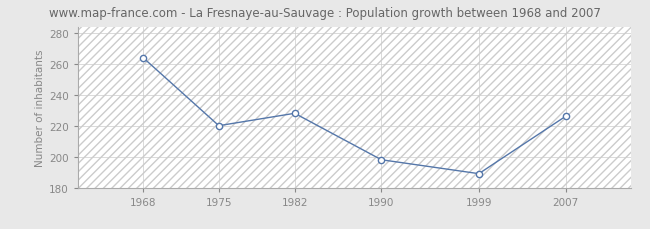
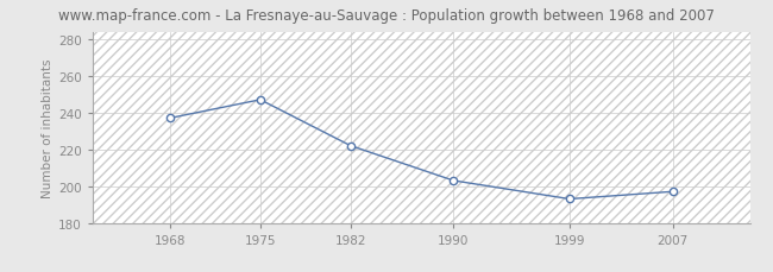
1968: 264 -> 237
1975: 220 -> 247
1982: 228 -> 222
1990: 198 -> 203
1999: 189 -> 193
2007: 226 -> 197
